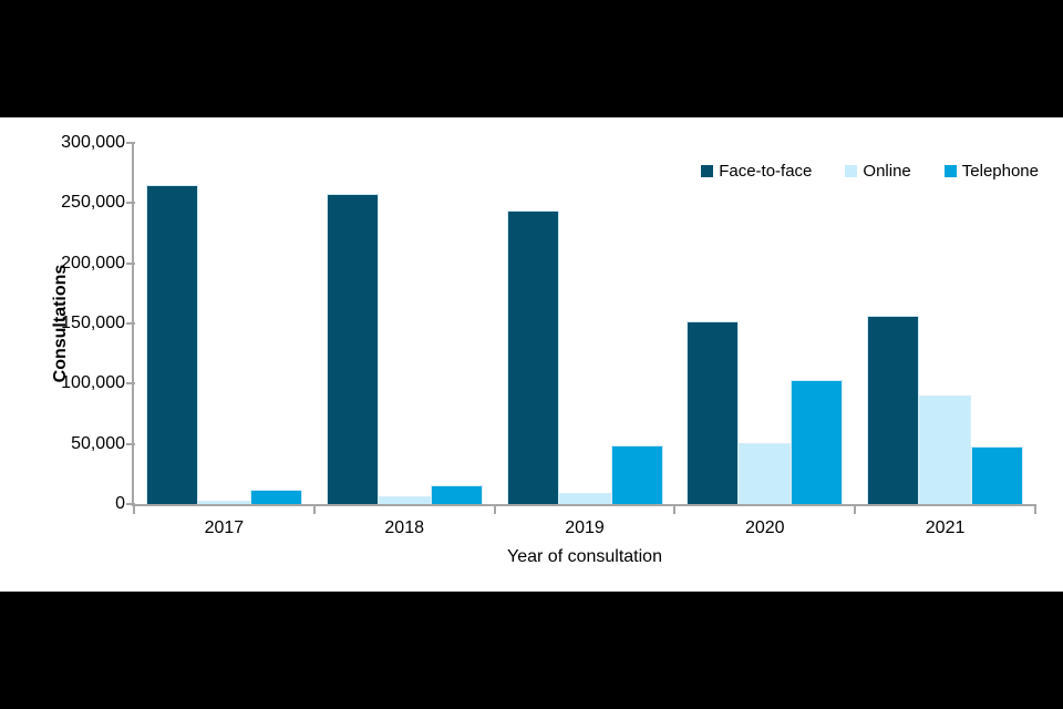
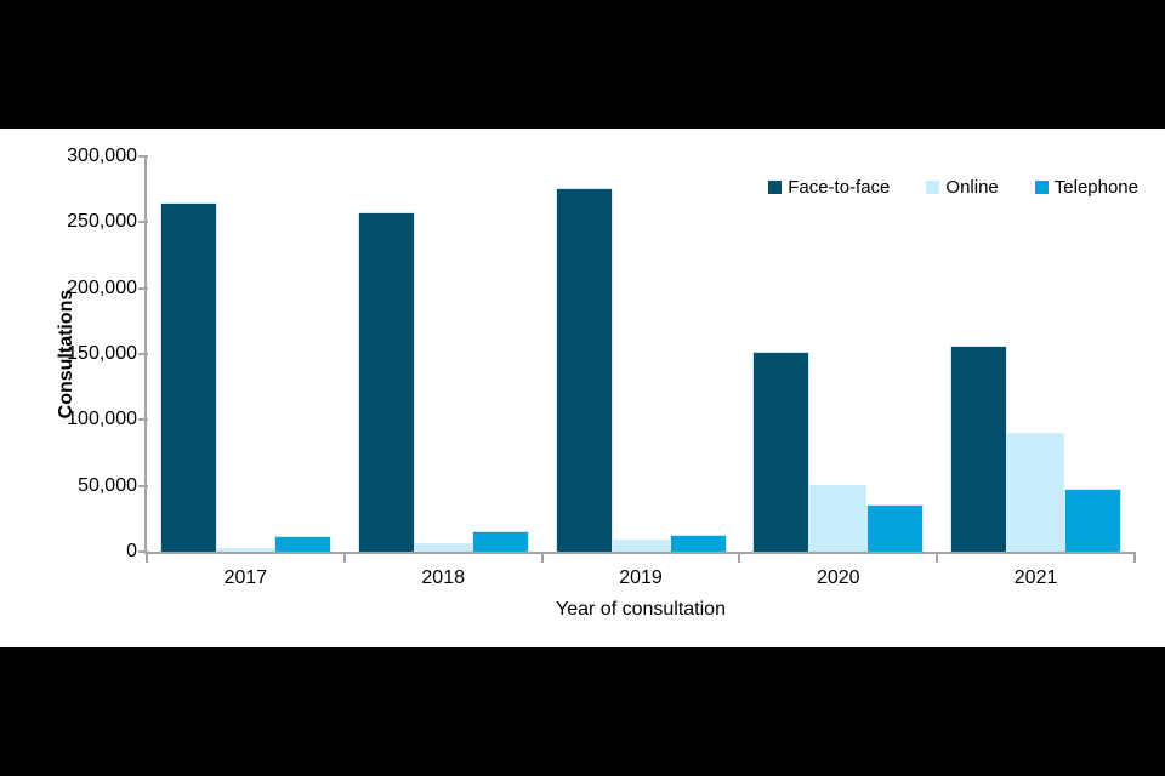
Face-to-face/2019: 244000 -> 276000
Telephone/2019: 49000 -> 13000
Telephone/2020: 103000 -> 36000
